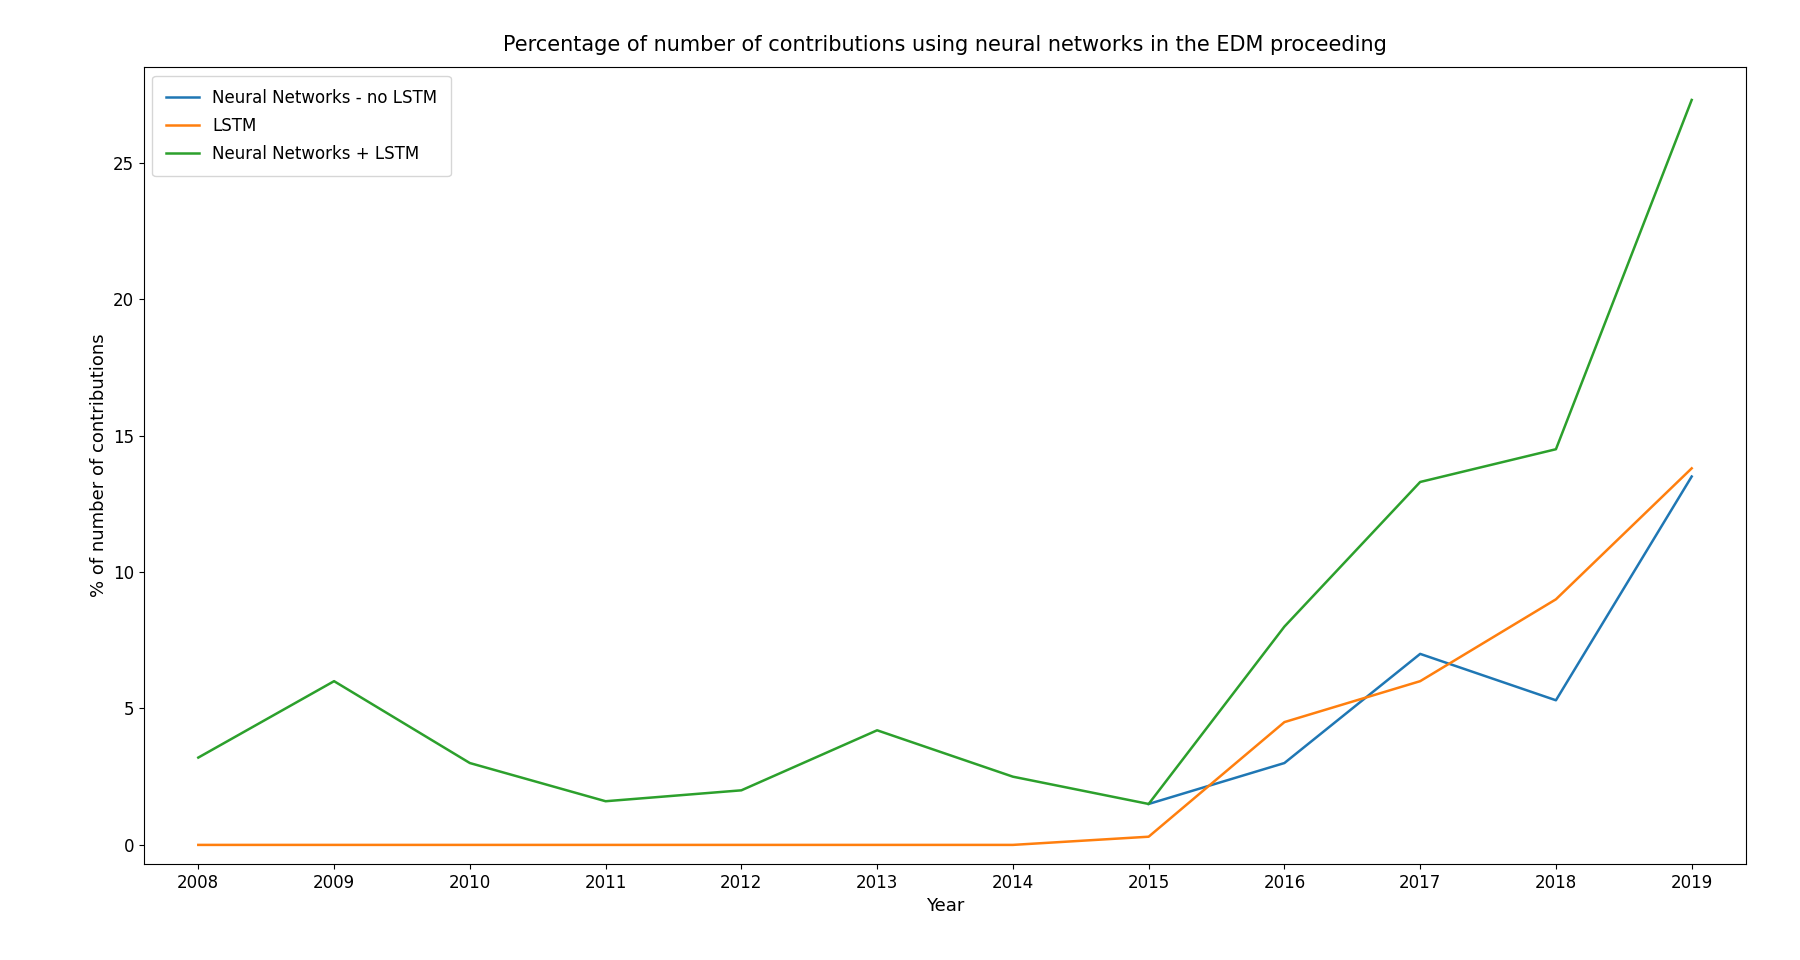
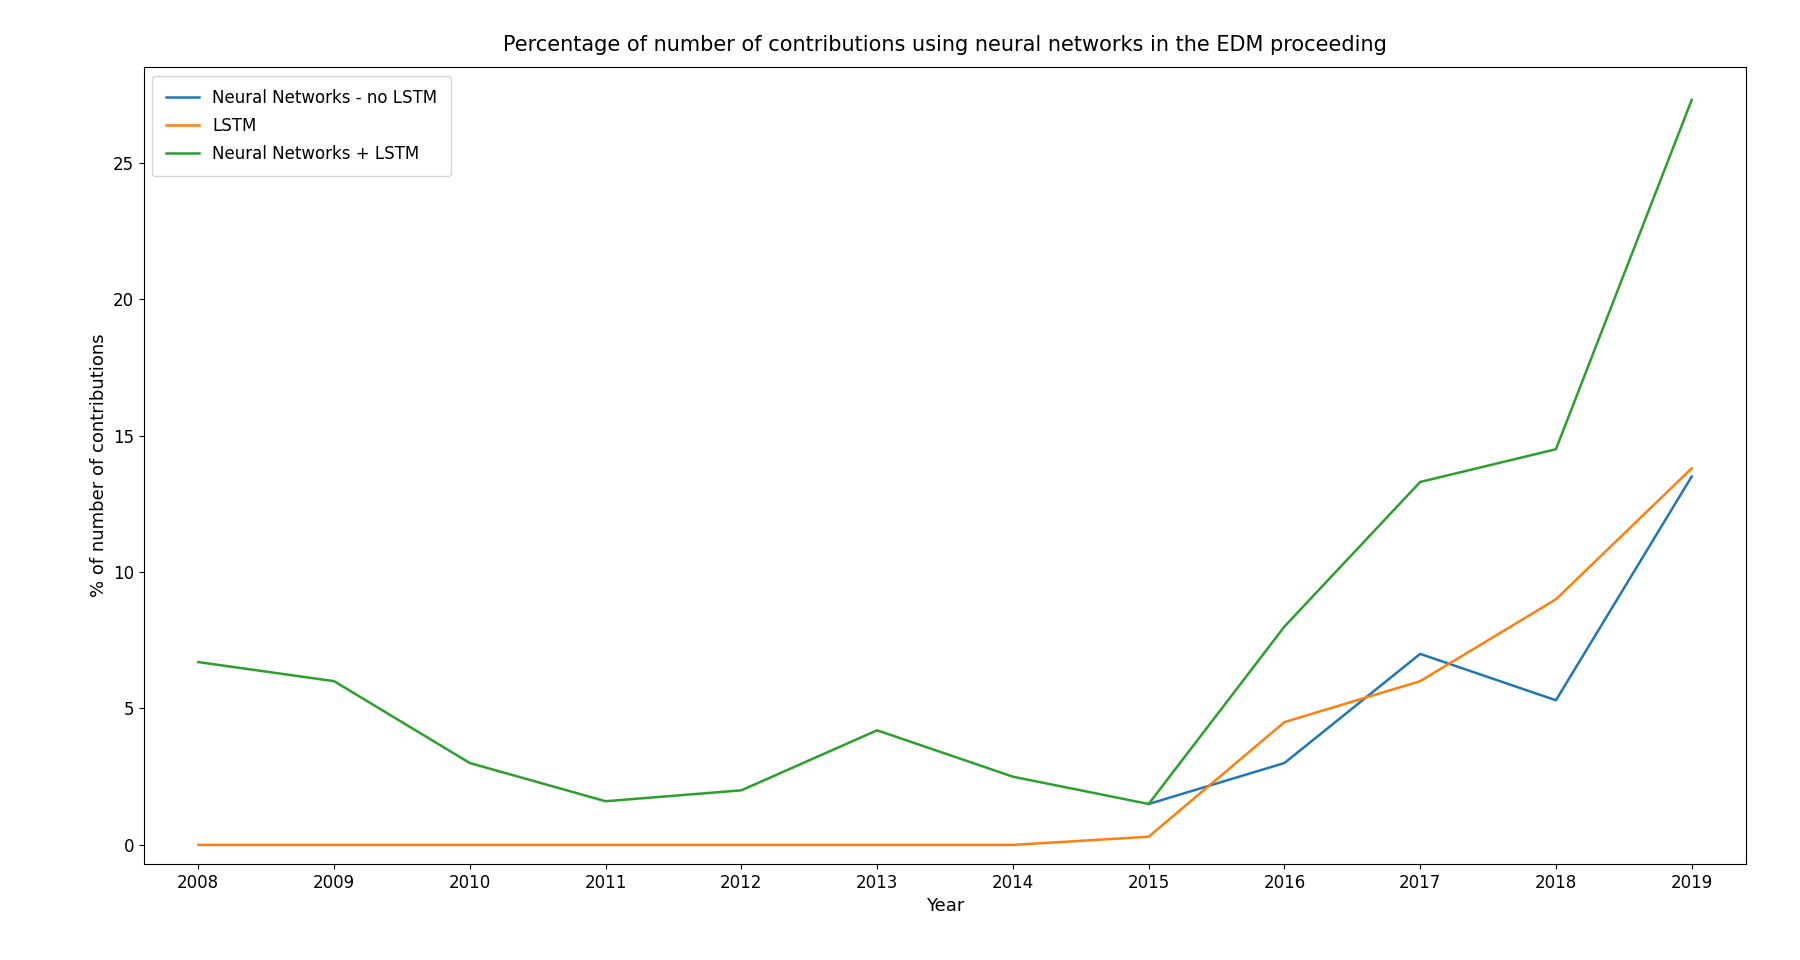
Neural Networks + LSTM/2008: 3.2 -> 6.7
